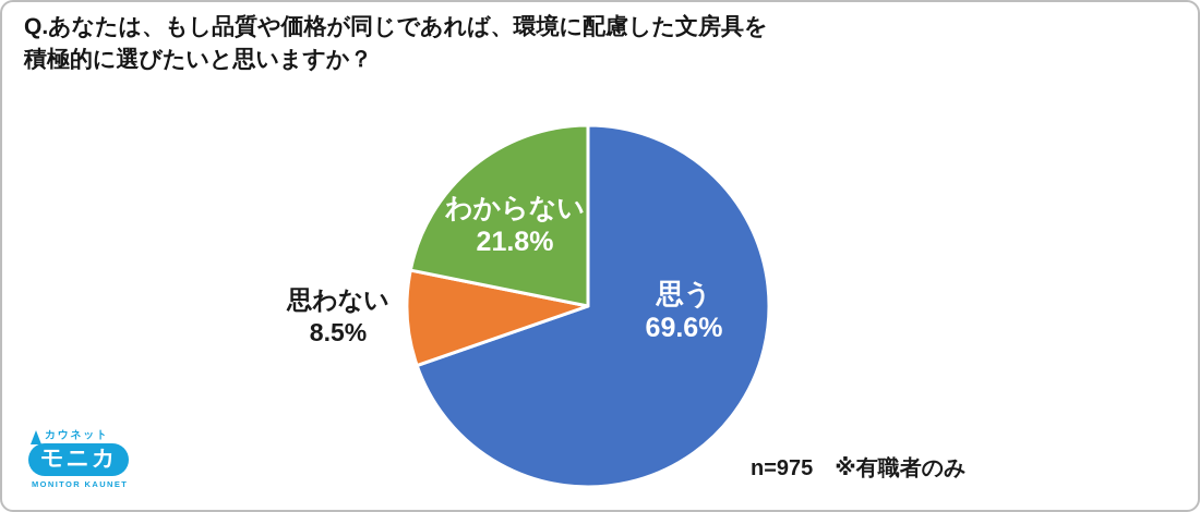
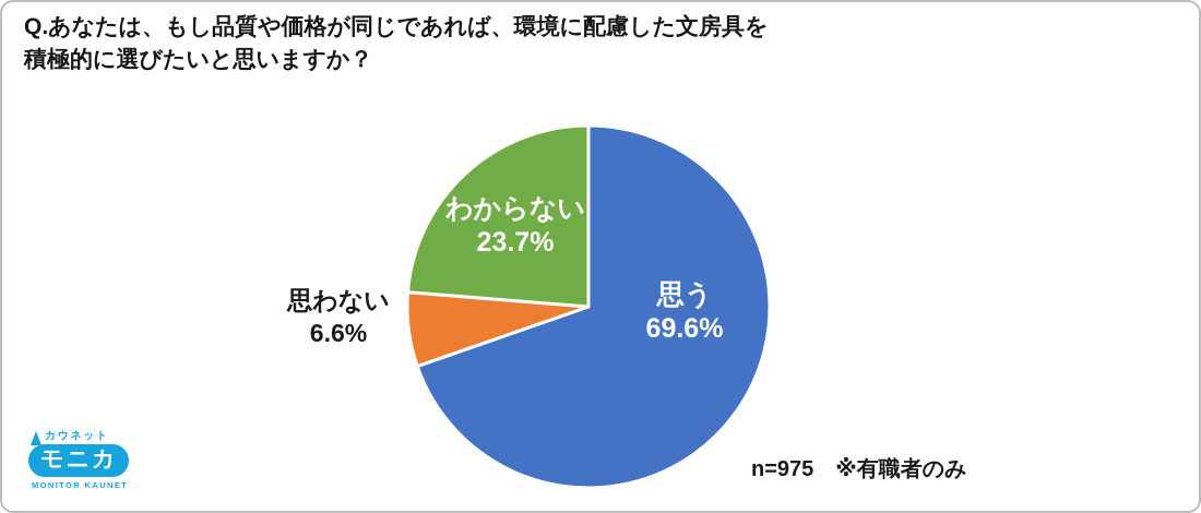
思わない: 8.5% -> 6.6%
わからない: 21.8% -> 23.7%
